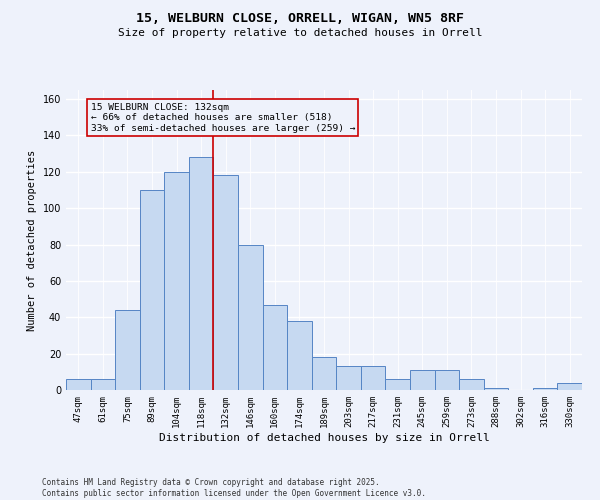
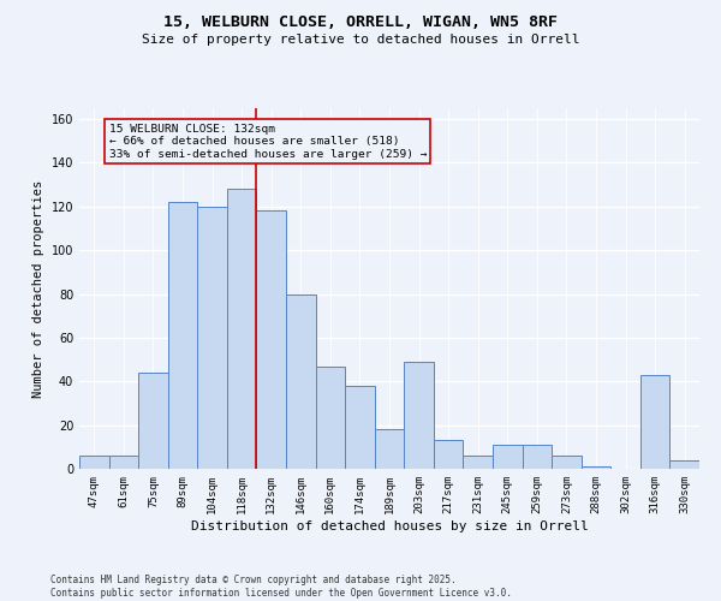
89sqm: 110 -> 122
203sqm: 13 -> 49
316sqm: 1 -> 43
